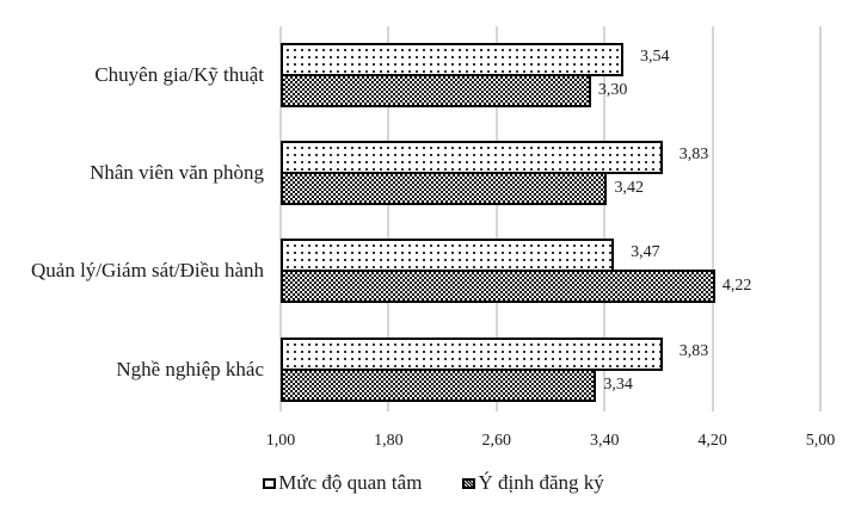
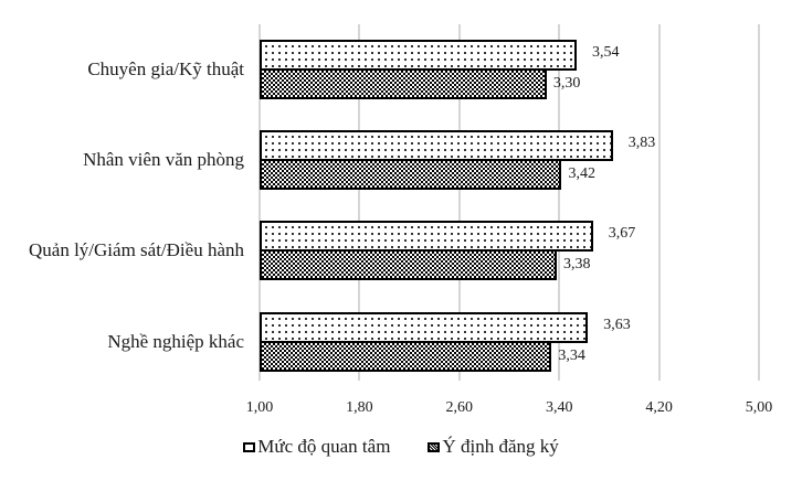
Mức độ quan tâm/Quản lý/Giám sát/Điều hành: 3,47 -> 3,67
Ý định đăng ký/Quản lý/Giám sát/Điều hành: 4,22 -> 3,38
Mức độ quan tâm/Nghề nghiệp khác: 3,83 -> 3,63
